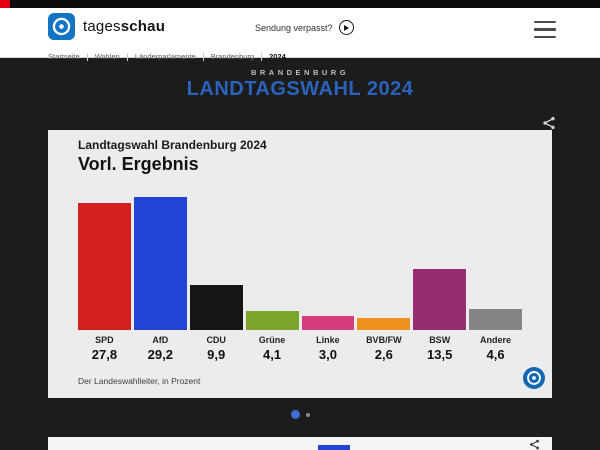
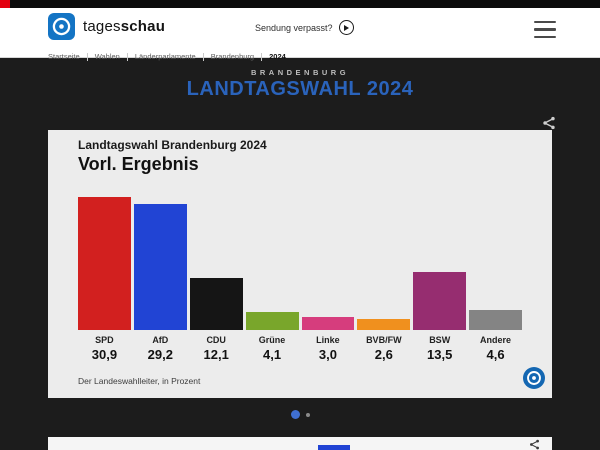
SPD: 27,8 -> 30,9
CDU: 9,9 -> 12,1
